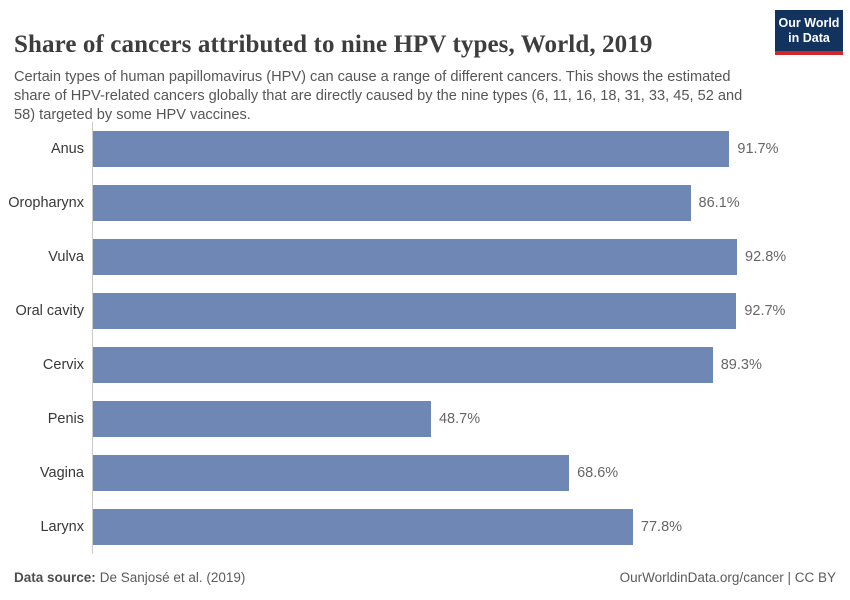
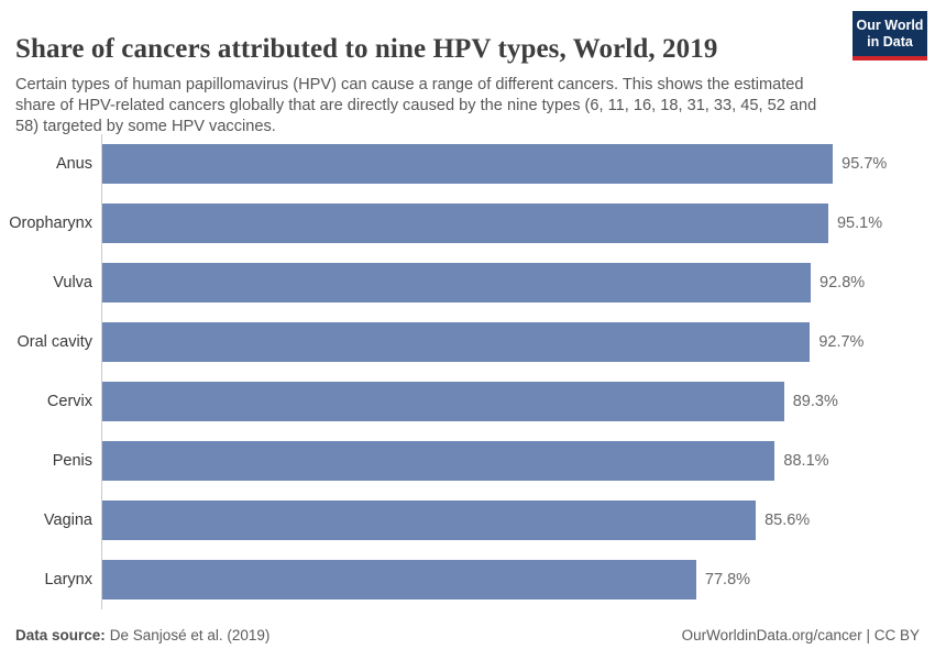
Anus: 91.7% -> 95.7%
Oropharynx: 86.1% -> 95.1%
Penis: 48.7% -> 88.1%
Vagina: 68.6% -> 85.6%
